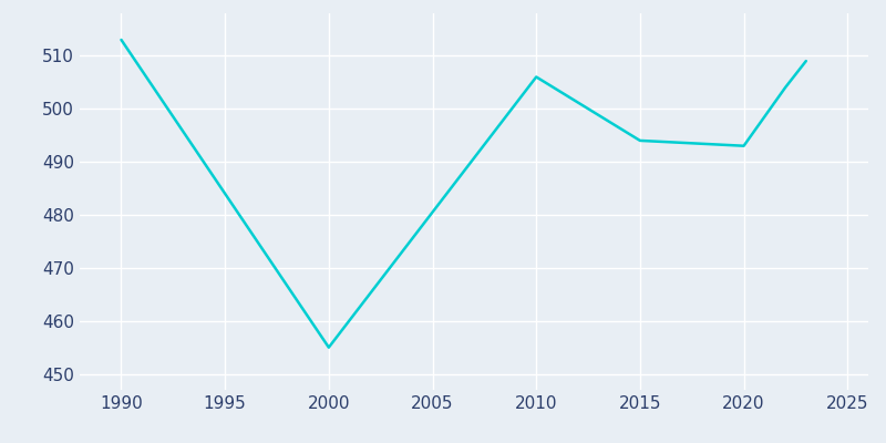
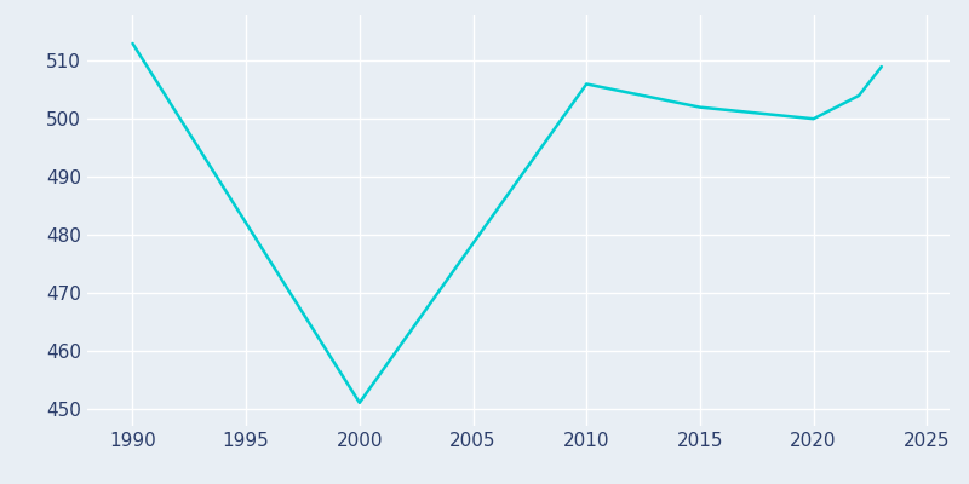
2000: 455 -> 451
2015: 494 -> 502
2020: 493 -> 500
